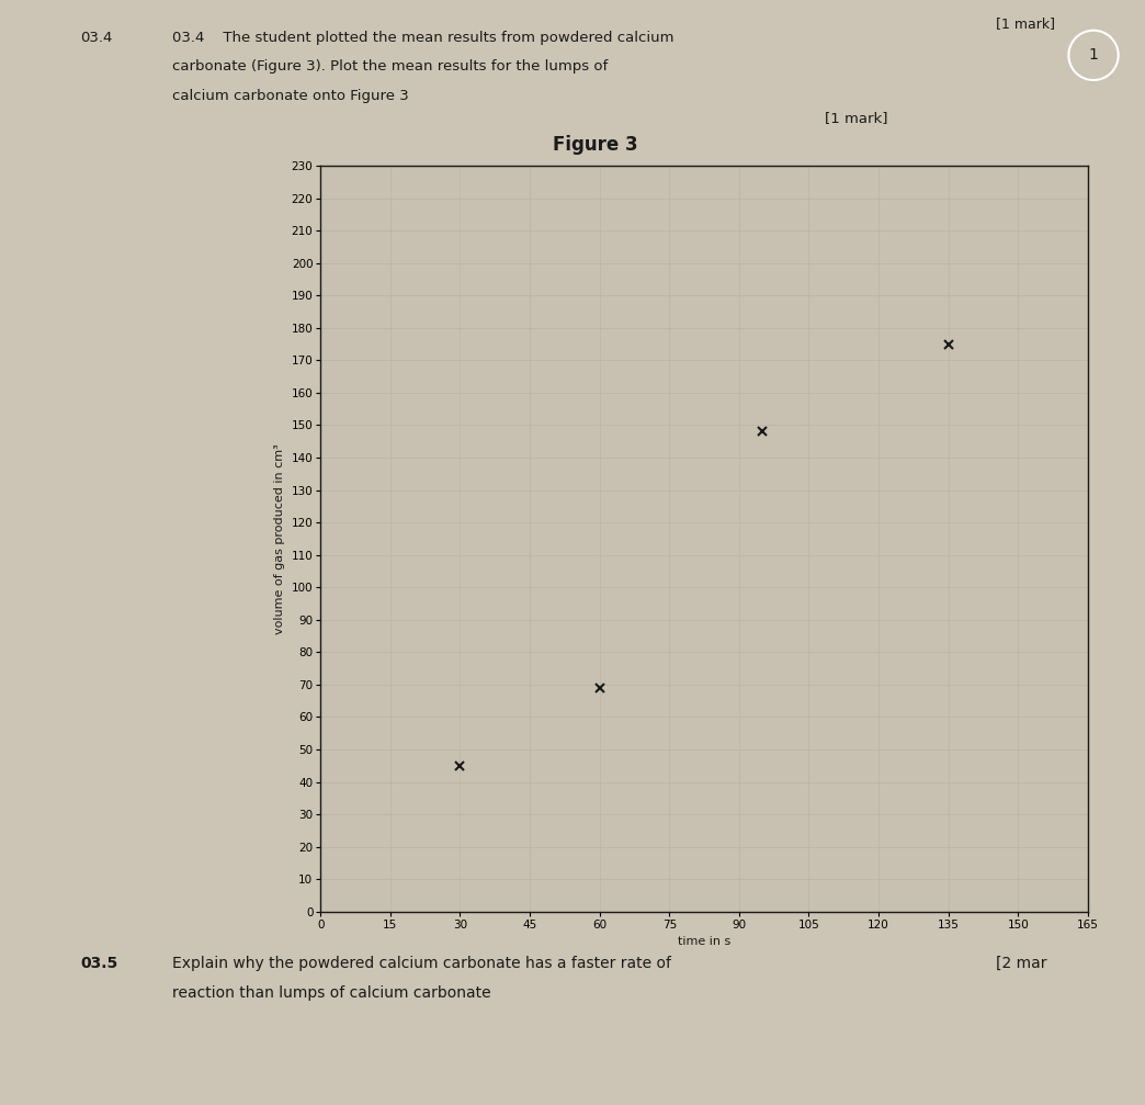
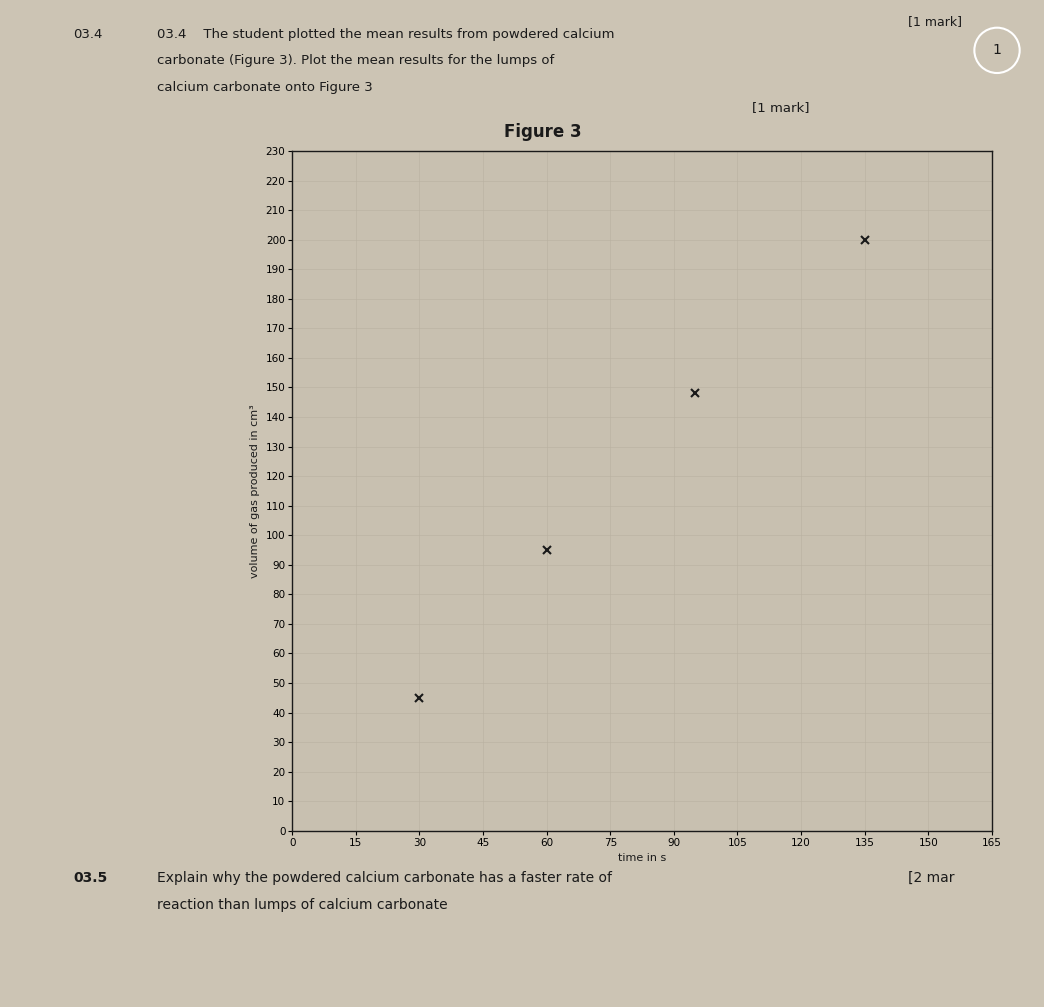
60: 69 -> 95
135: 175 -> 200
